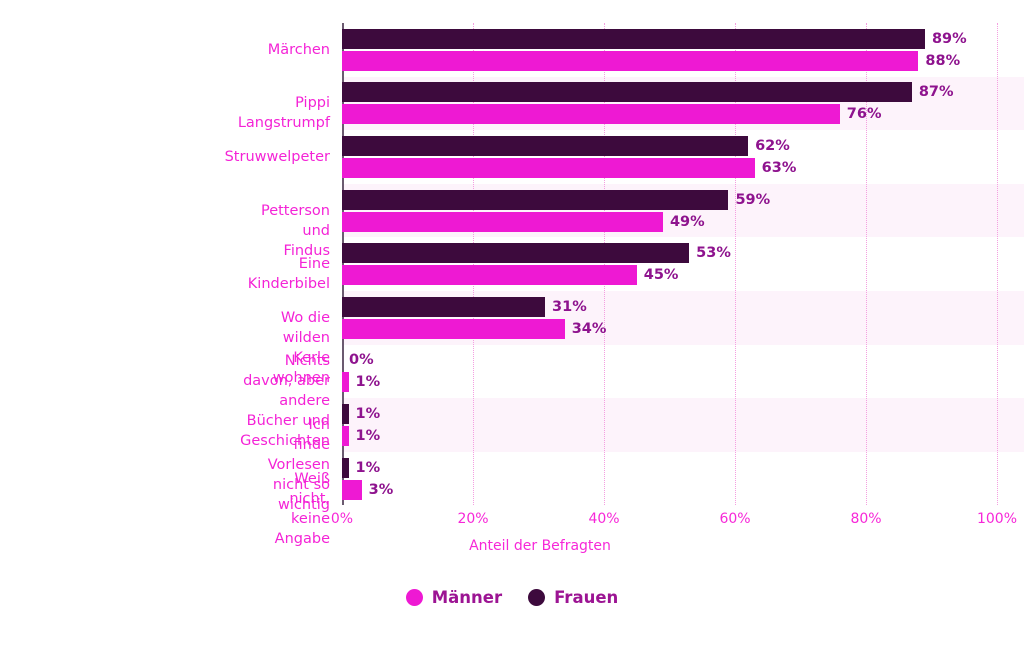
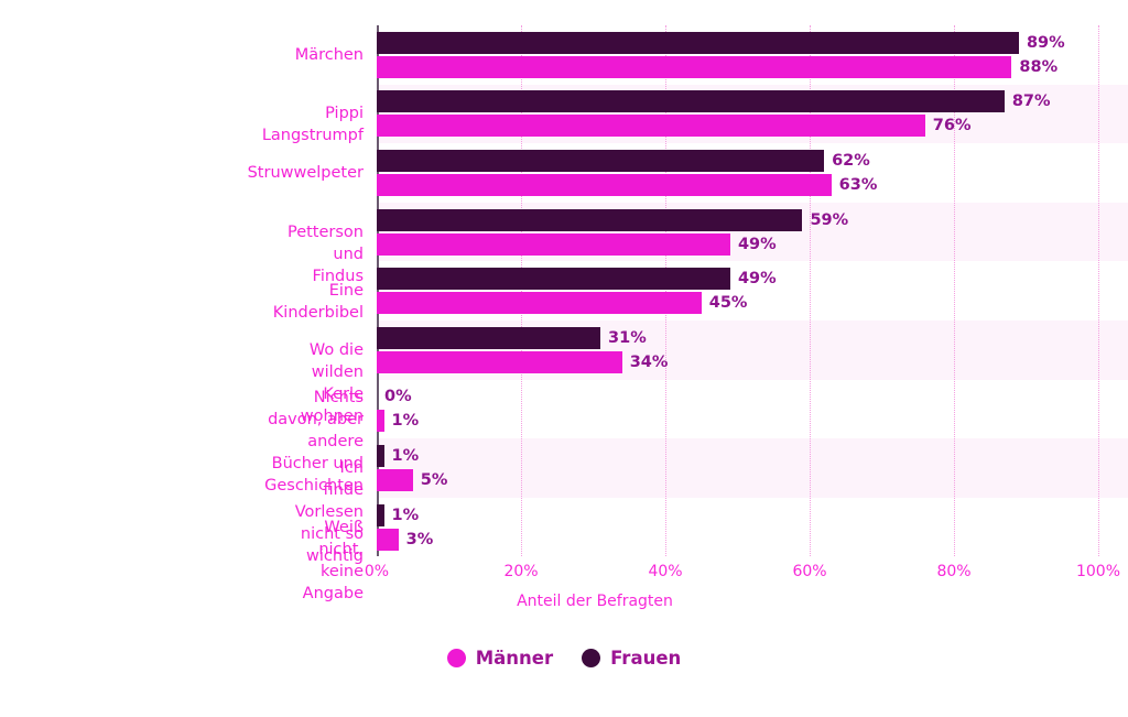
Frauen/Eine Kinderbibel: 53% -> 49%
Männer/Ich finde Vorlesen nicht so wichtig: 1% -> 5%
